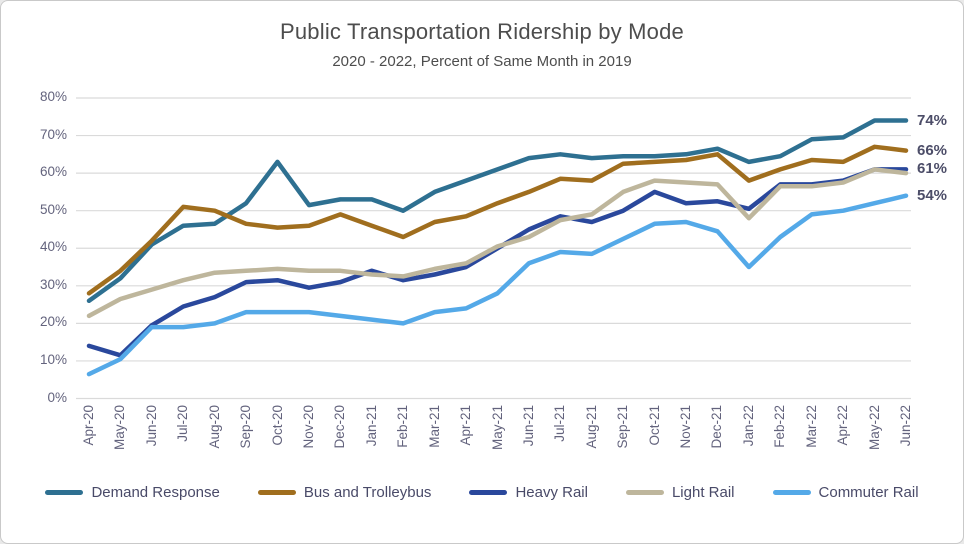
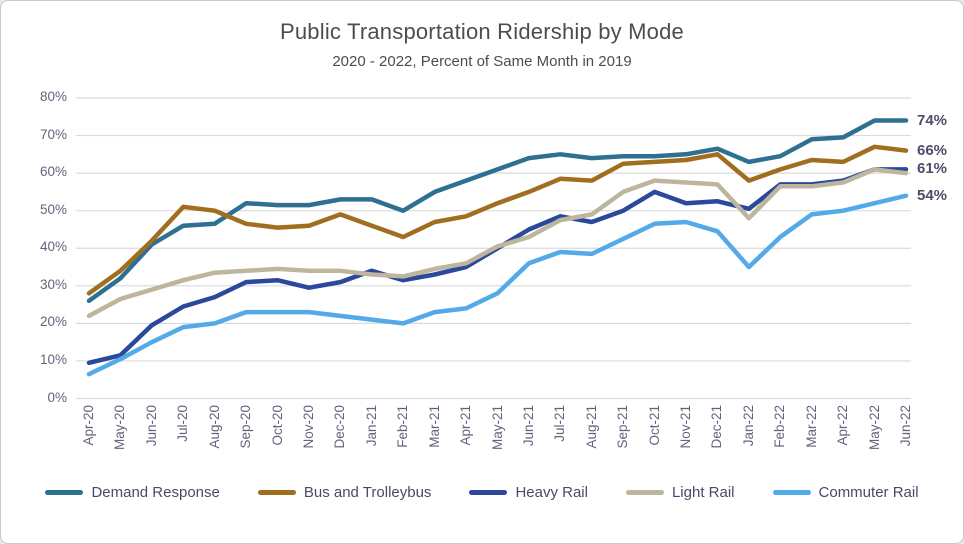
Heavy Rail/Apr-20: 14% -> 10%
Commuter Rail/Jun-20: 19% -> 15%
Demand Response/Oct-20: 63% -> 52%
